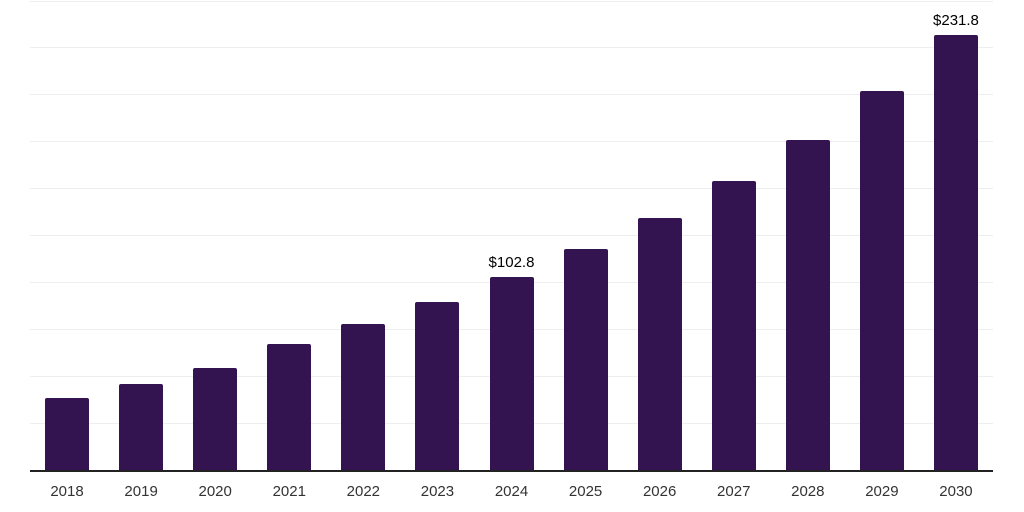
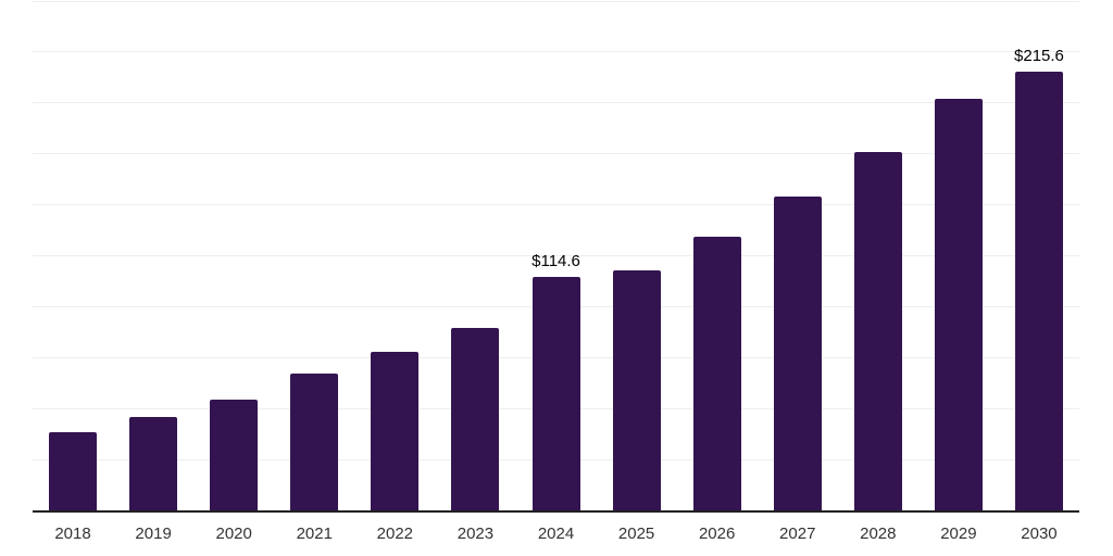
2024: $102.8 -> $114.6
2030: $231.8 -> $215.6
